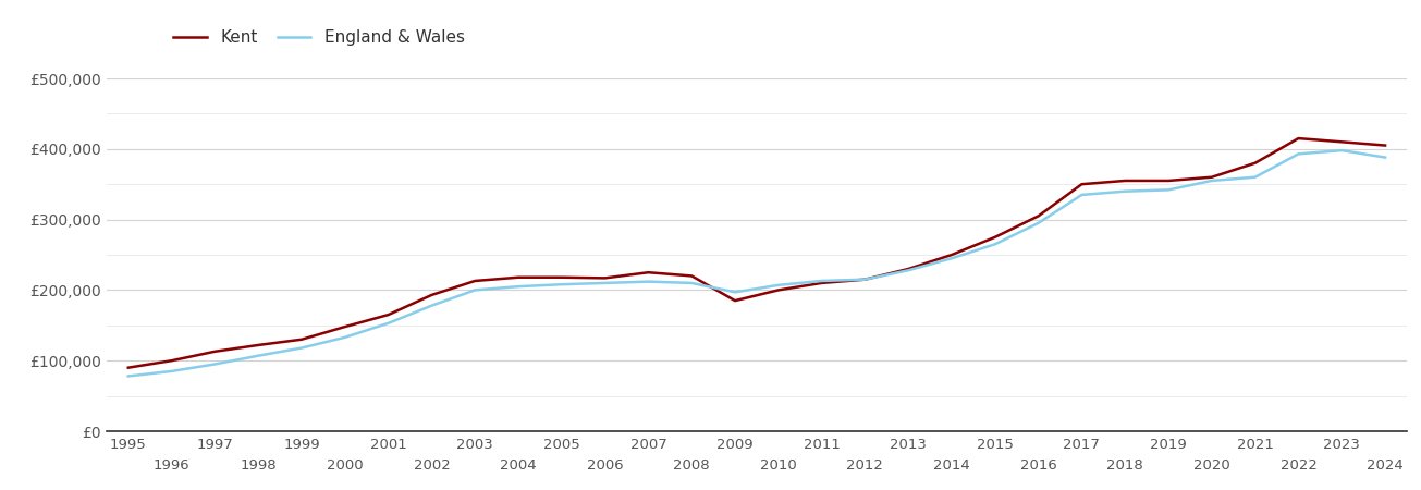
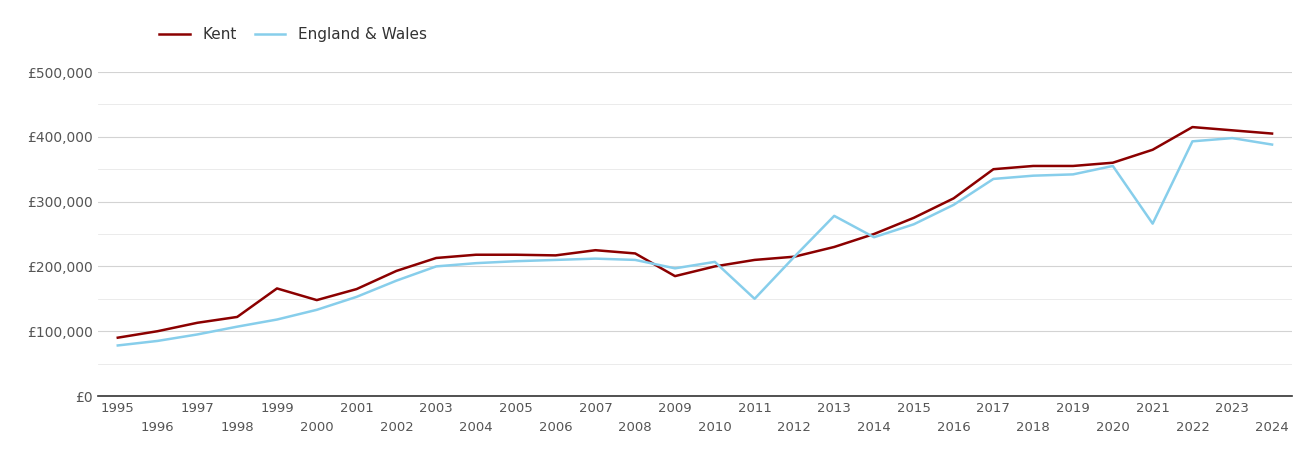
Kent/1999: £130,000 -> £166,000
England & Wales/2011: £213,000 -> £150,000
England & Wales/2013: £228,000 -> £278,000
England & Wales/2021: £360,000 -> £266,000
